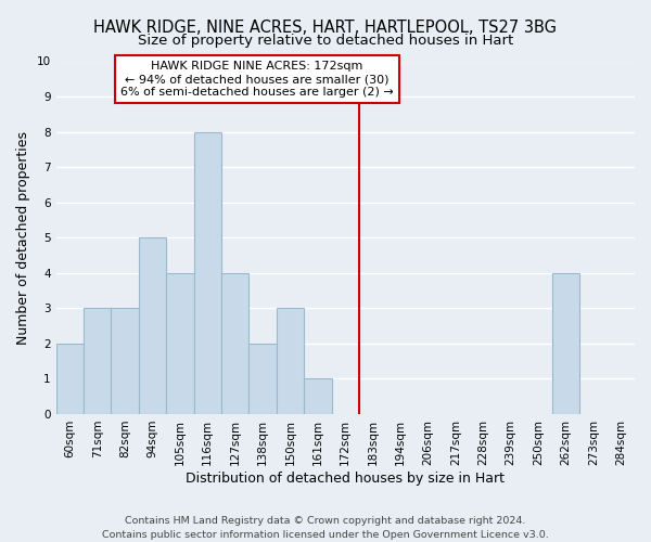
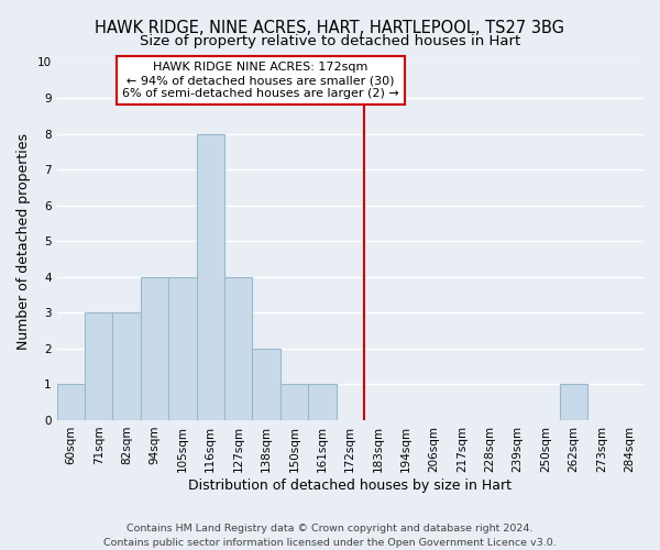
60sqm: 2 -> 1
94sqm: 5 -> 4
150sqm: 3 -> 1
262sqm: 4 -> 1
